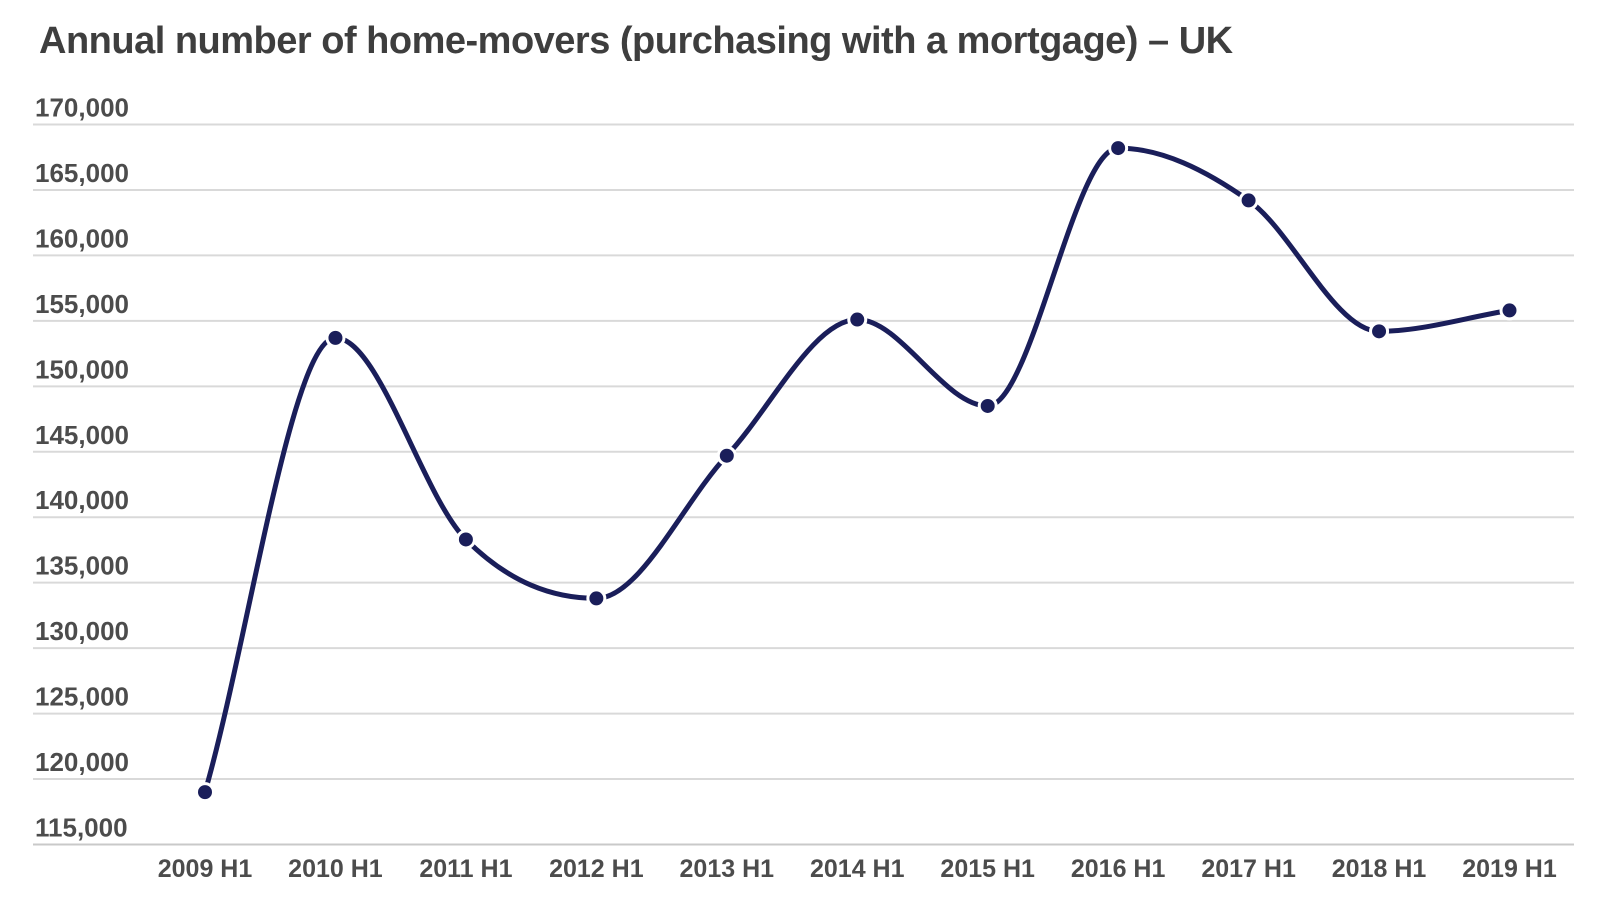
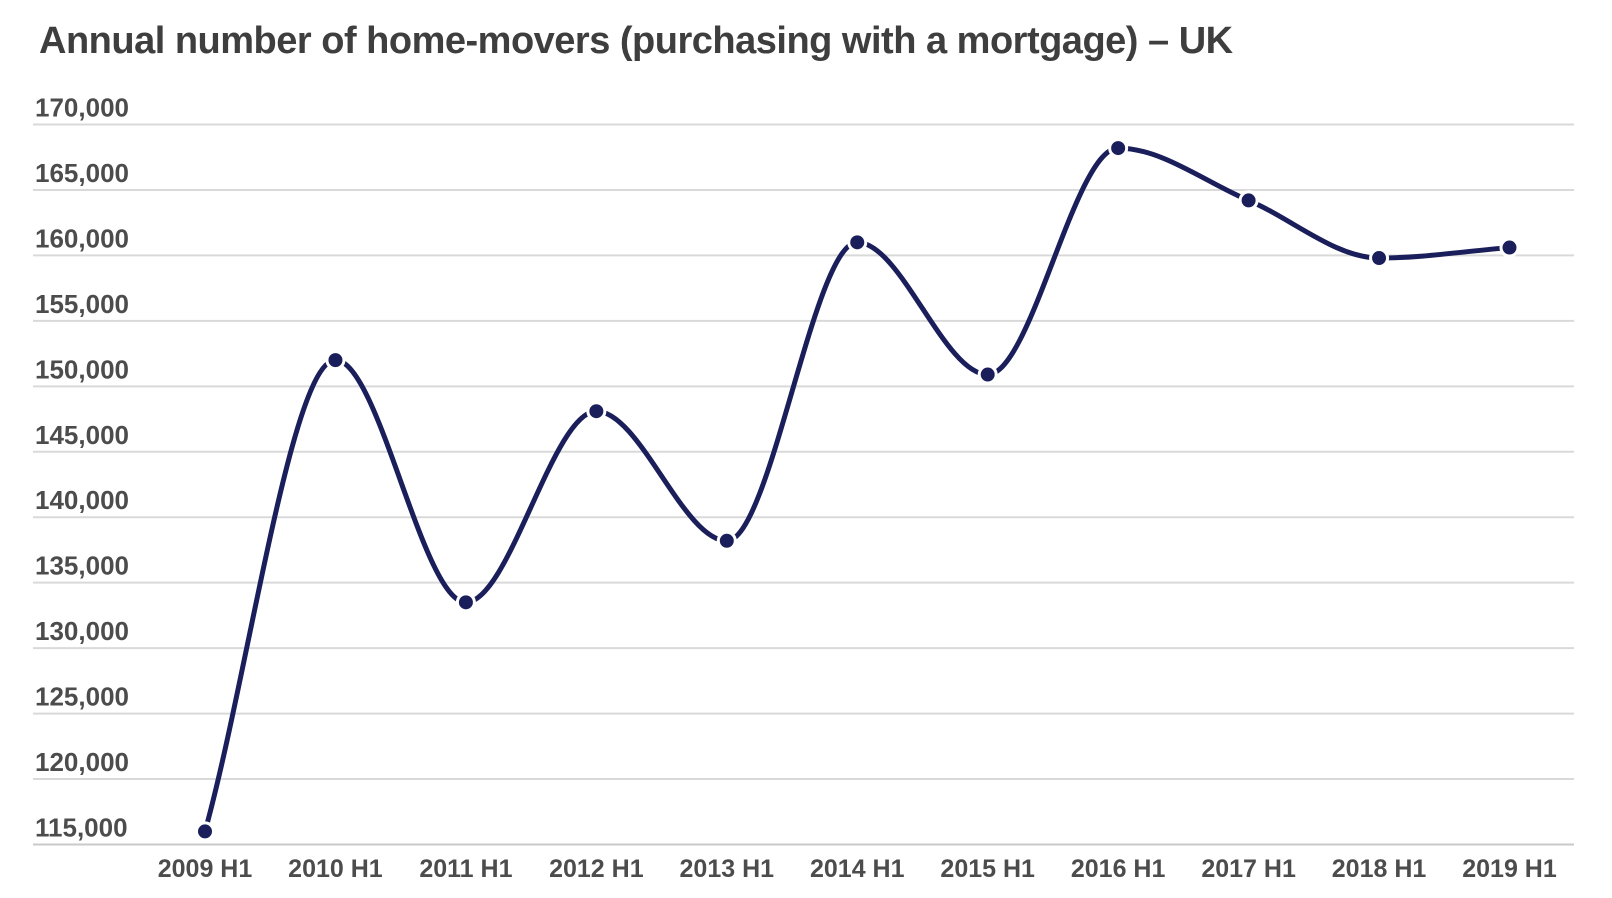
2009 H1: 119000 -> 116000
2010 H1: 153700 -> 152000
2011 H1: 138300 -> 133500
2012 H1: 133800 -> 148100
2013 H1: 144700 -> 138200
2014 H1: 155100 -> 161000
2015 H1: 148500 -> 150900
2018 H1: 154200 -> 159800
2019 H1: 155800 -> 160600
